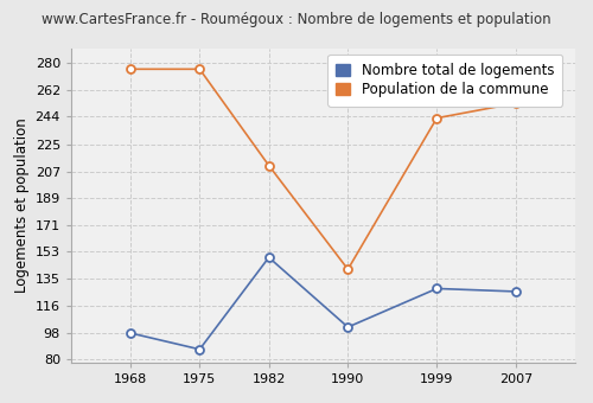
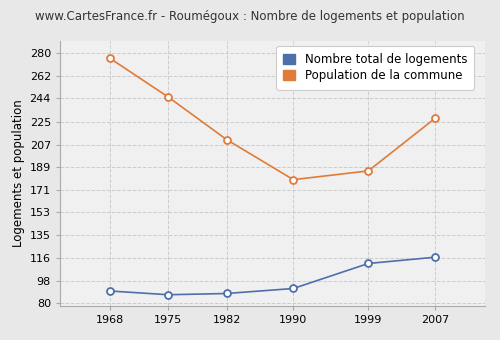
Nombre total de logements/1968: 98 -> 90
Population de la commune/1975: 276 -> 245
Nombre total de logements/1982: 149 -> 88
Nombre total de logements/1990: 102 -> 92
Population de la commune/1990: 141 -> 179
Nombre total de logements/1999: 128 -> 112
Population de la commune/1999: 243 -> 186
Nombre total de logements/2007: 126 -> 117
Population de la commune/2007: 253 -> 228
